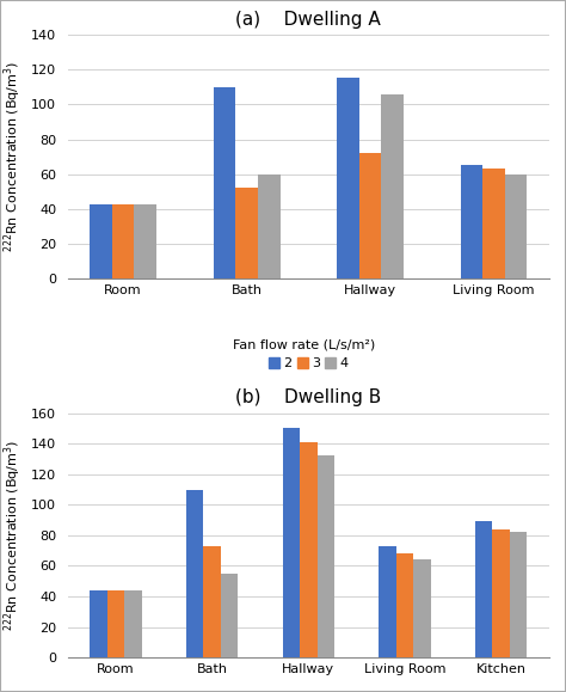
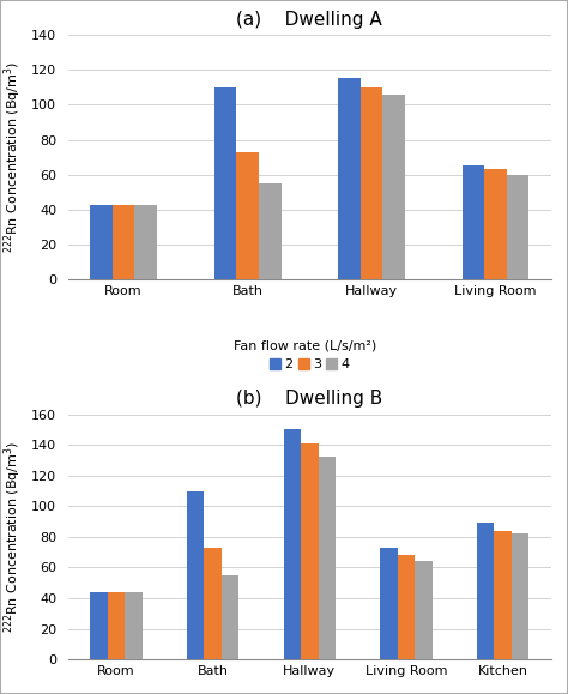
(a) Dwelling A/3/Bath: 52 -> 73
(a) Dwelling A/4/Bath: 60 -> 55
(a) Dwelling A/3/Hallway: 72 -> 110
